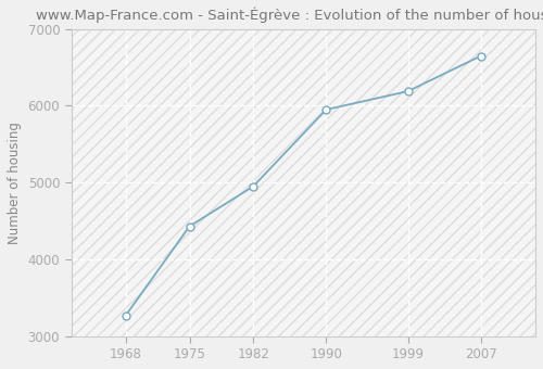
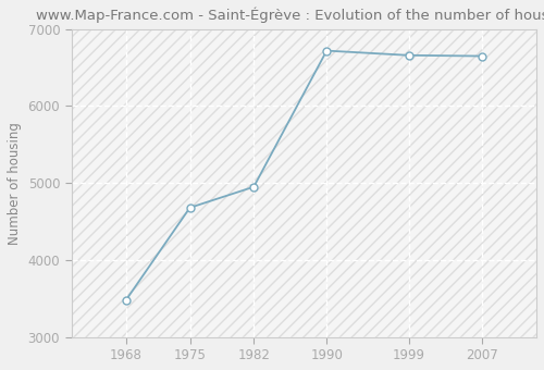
1968: 3270 -> 3480
1975: 4430 -> 4680
1990: 5950 -> 6720
1999: 6190 -> 6660
